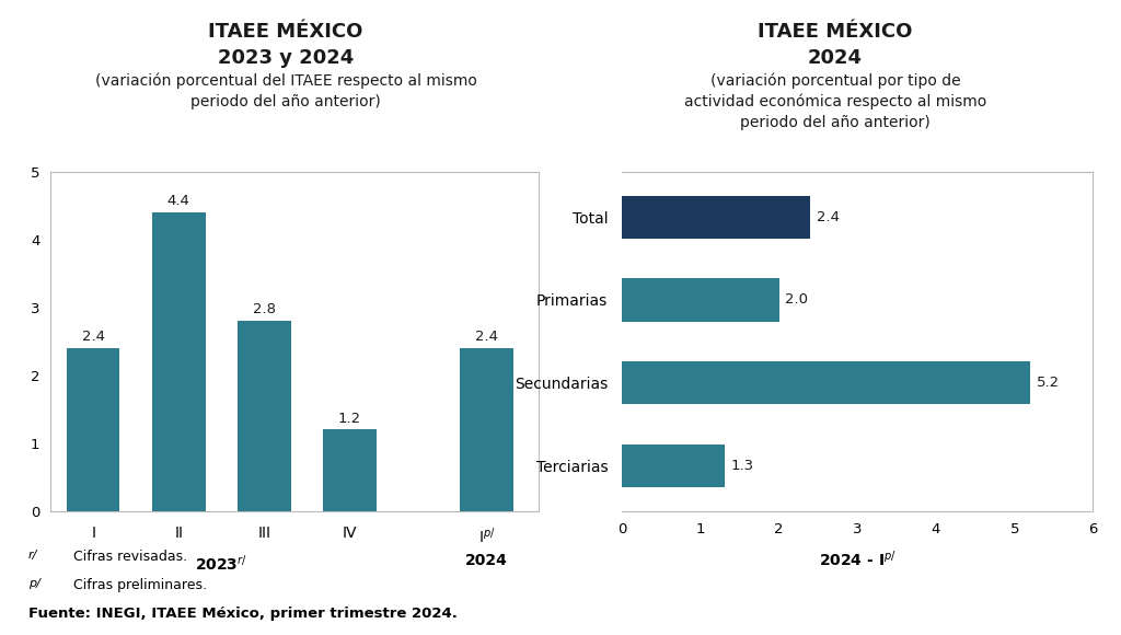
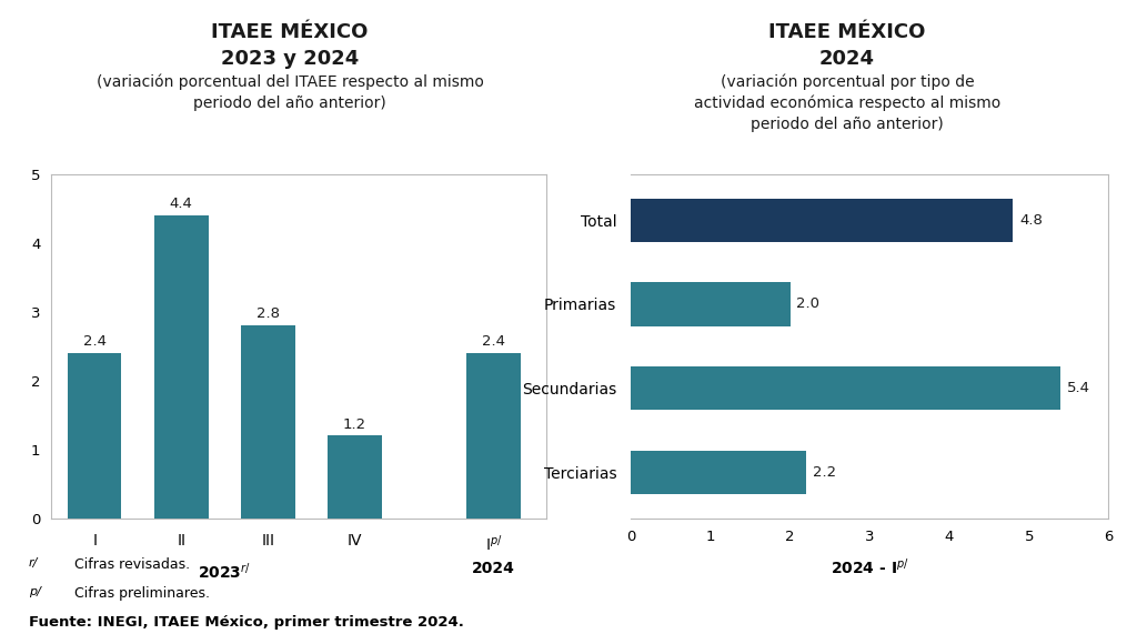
Total: 2.4 -> 4.8
Secundarias: 5.2 -> 5.4
Terciarias: 1.3 -> 2.2
